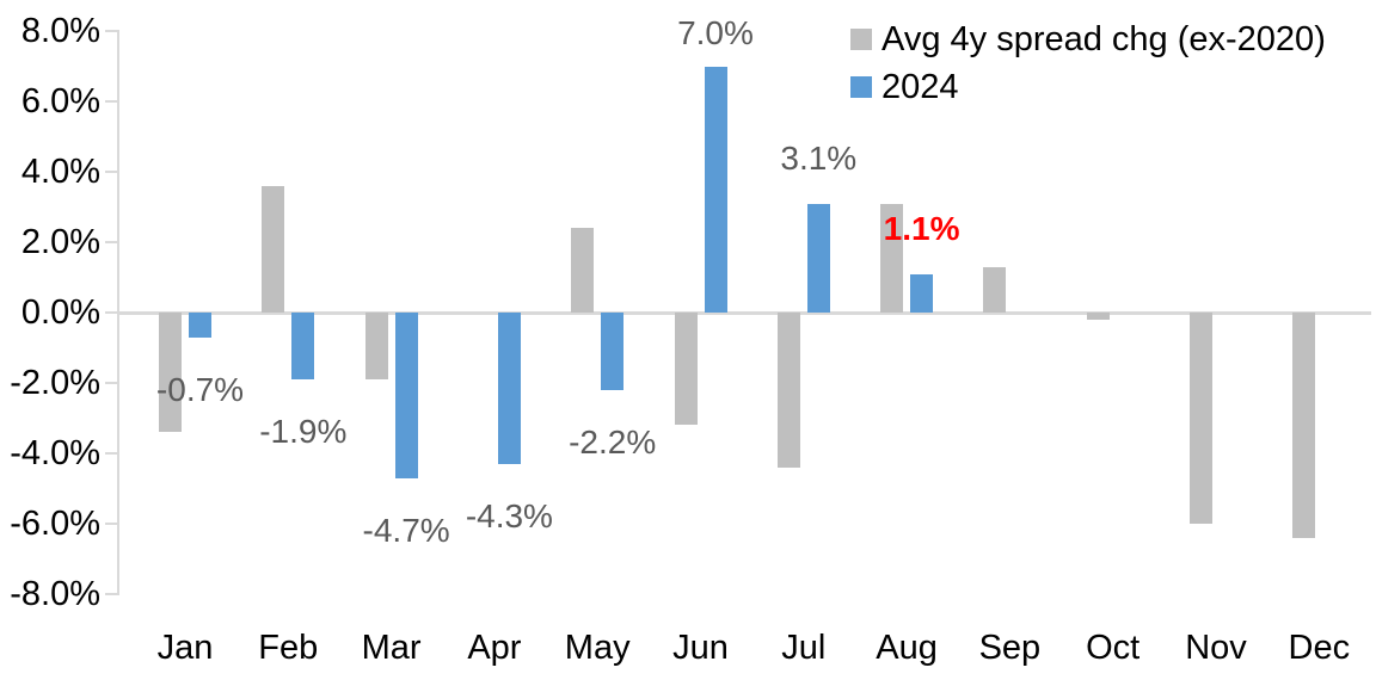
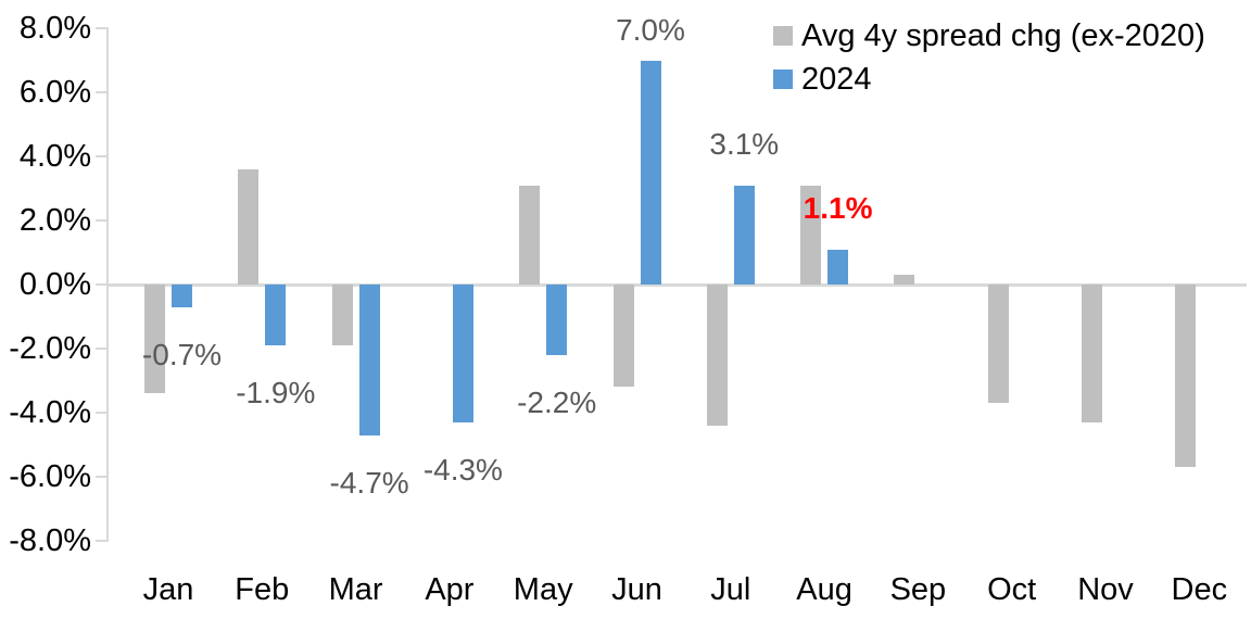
Avg 4y spread chg (ex-2020)/May: 2.4% -> 3.1%
Avg 4y spread chg (ex-2020)/Sep: 1.3% -> 0.3%
Avg 4y spread chg (ex-2020)/Oct: -0.2% -> -3.7%
Avg 4y spread chg (ex-2020)/Nov: -6.0% -> -4.3%
Avg 4y spread chg (ex-2020)/Dec: -6.4% -> -5.7%
